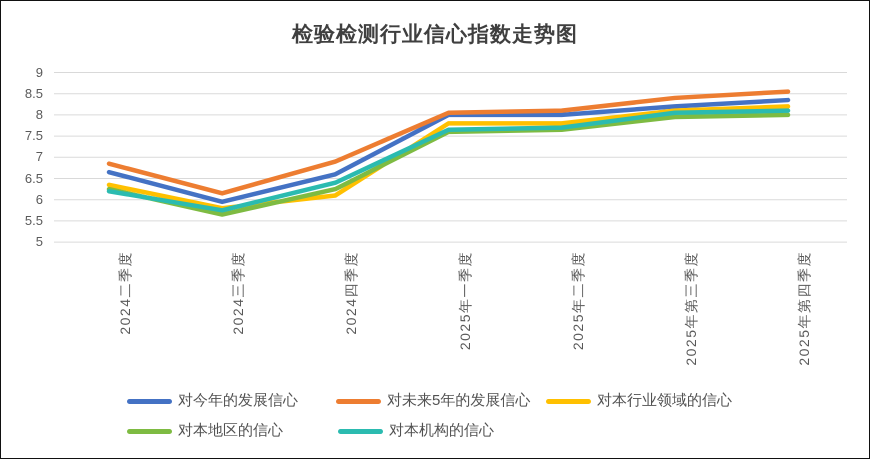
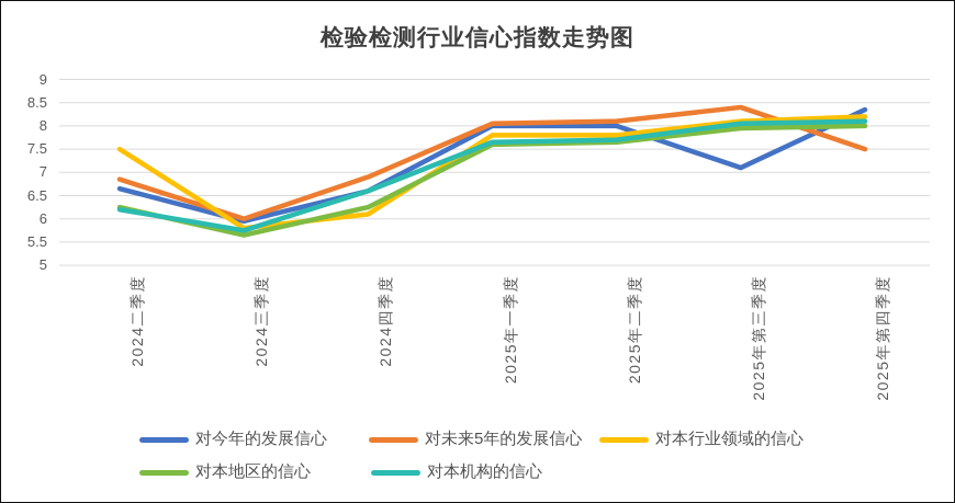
对本行业领域的信心/2024二季度: 6.3 -> 7.5
对未来5年的发展信心/2024三季度: 6.2 -> 6.0
对本机构的信心/2024四季度: 6.4 -> 6.6
对今年的发展信心/2025年第三季度: 8.2 -> 7.1
对未来5年的发展信心/2025年第四季度: 8.6 -> 7.5
